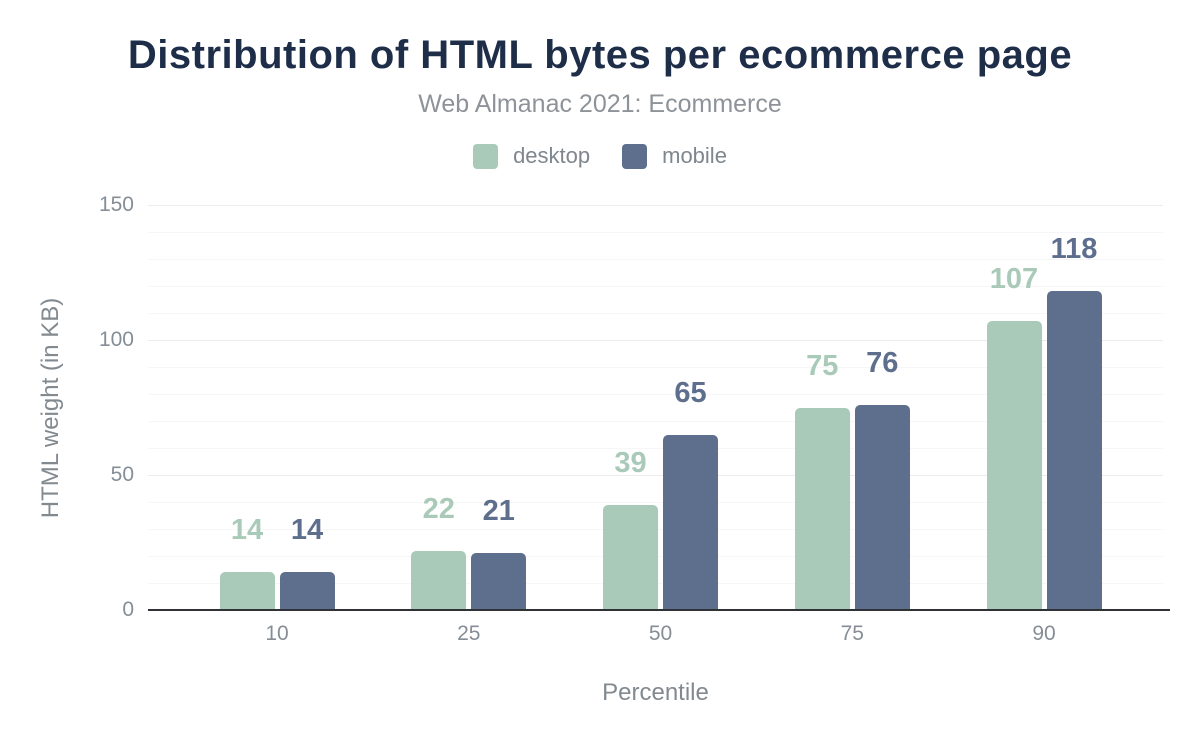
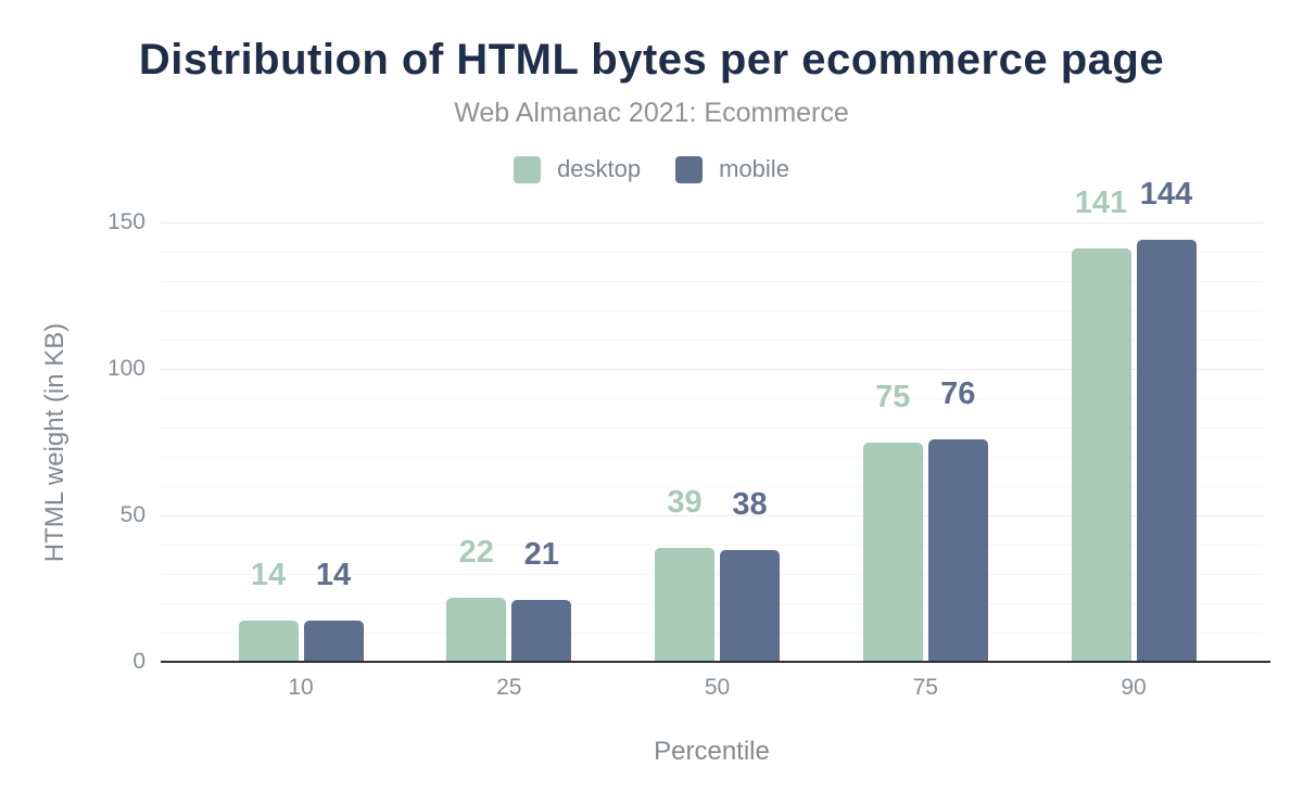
mobile/50: 65 -> 38
desktop/90: 107 -> 141
mobile/90: 118 -> 144
